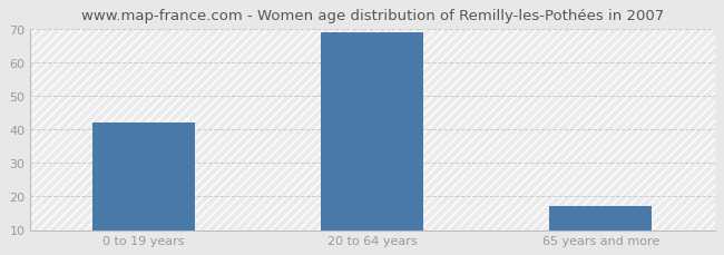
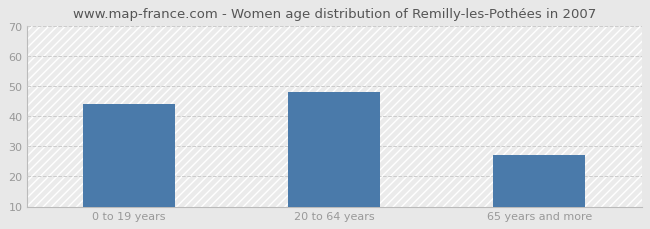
0 to 19 years: 42 -> 44
20 to 64 years: 69 -> 48
65 years and more: 17 -> 27
